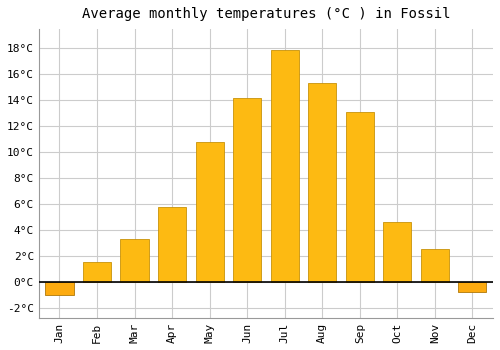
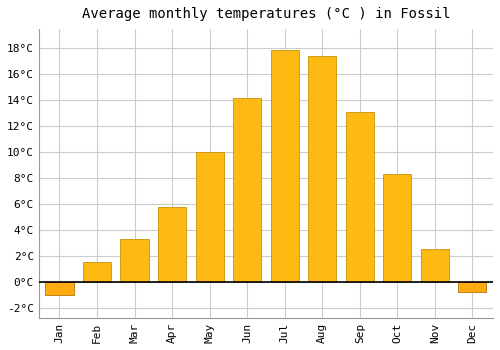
May: 10.8°C -> 10.0°C
Aug: 15.3°C -> 17.4°C
Oct: 4.6°C -> 8.3°C
